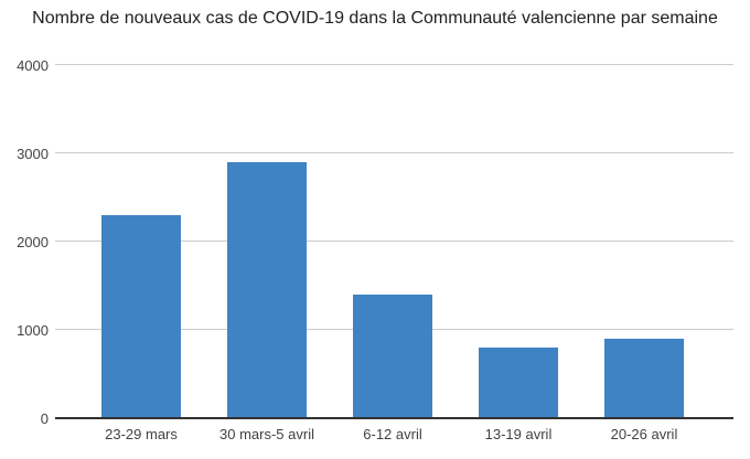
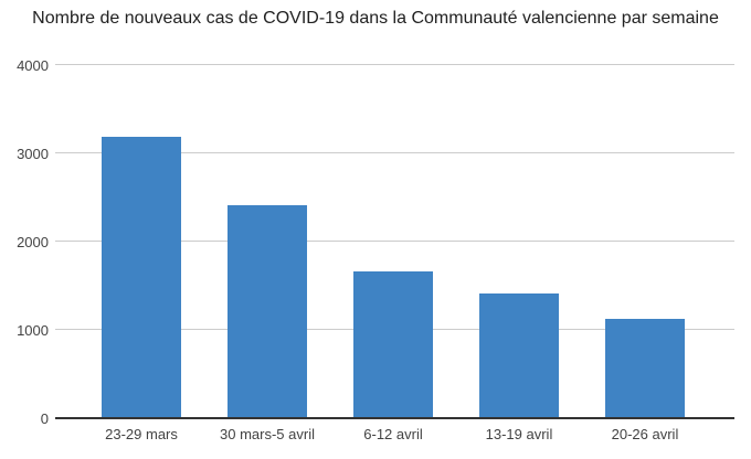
23-29 mars: 2300 -> 3200
30 mars-5 avril: 2900 -> 2400
6-12 avril: 1400 -> 1700
13-19 avril: 800 -> 1400
20-26 avril: 900 -> 1100
